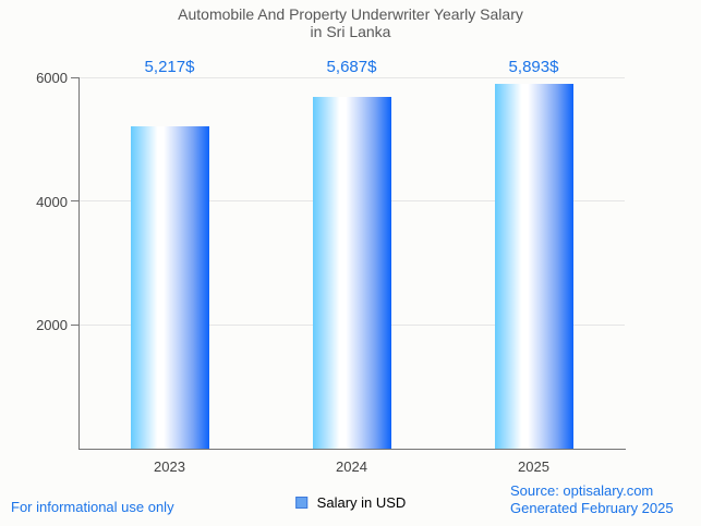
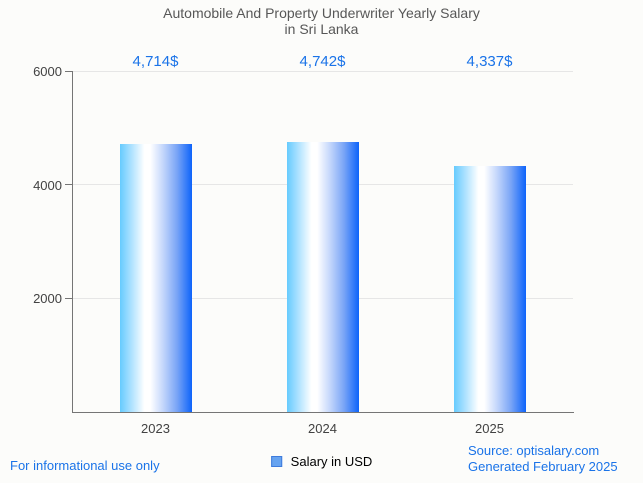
2023: 5,217 -> 4,714
2024: 5,687 -> 4,742
2025: 5,893 -> 4,337
